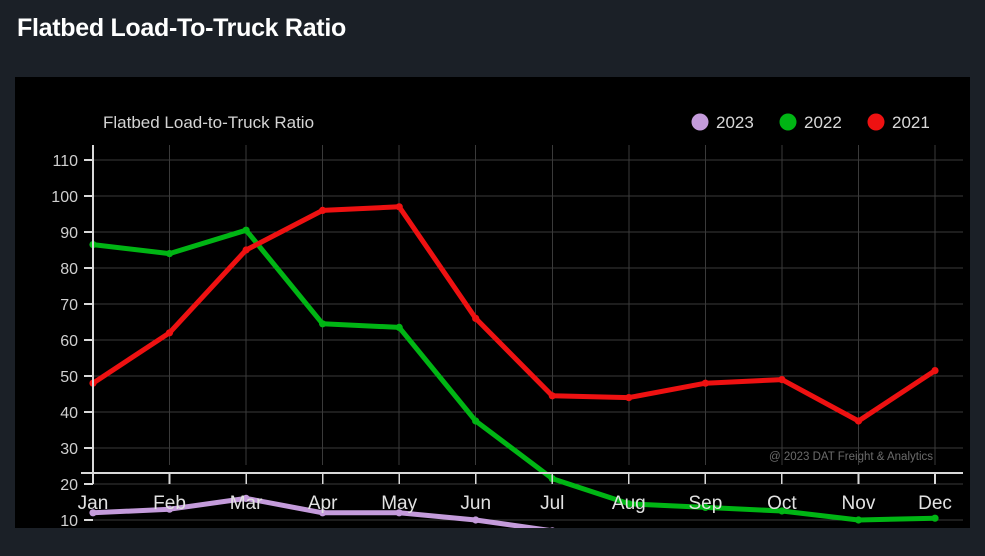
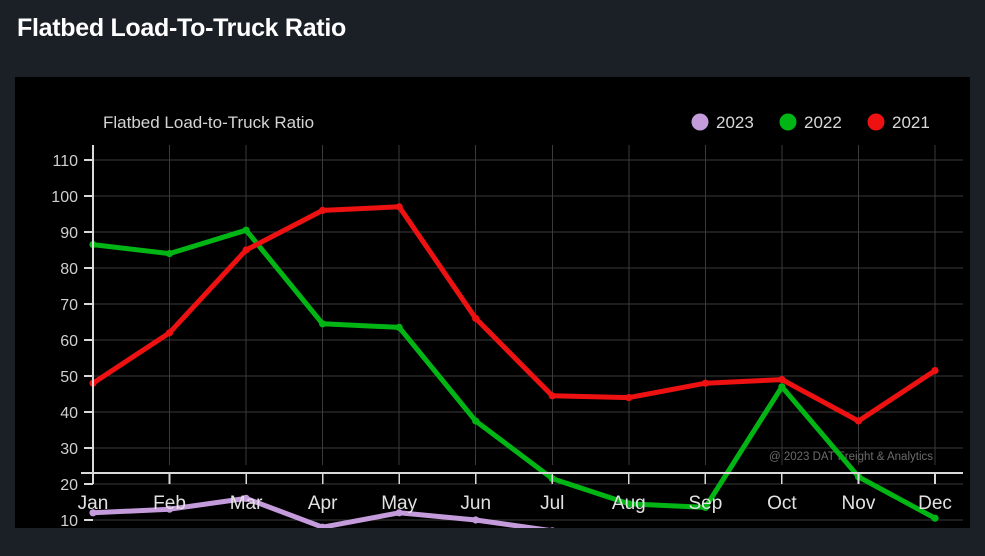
2023/Apr: 12 -> 8
2022/Oct: 12 -> 47
2022/Nov: 10 -> 22
